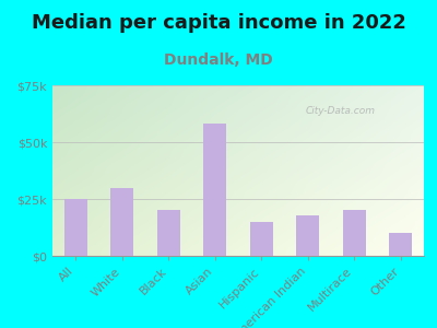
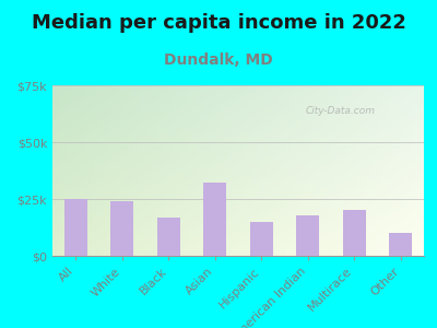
White: $30k -> $24k
Black: $20k -> $17k
Asian: $58k -> $32k
